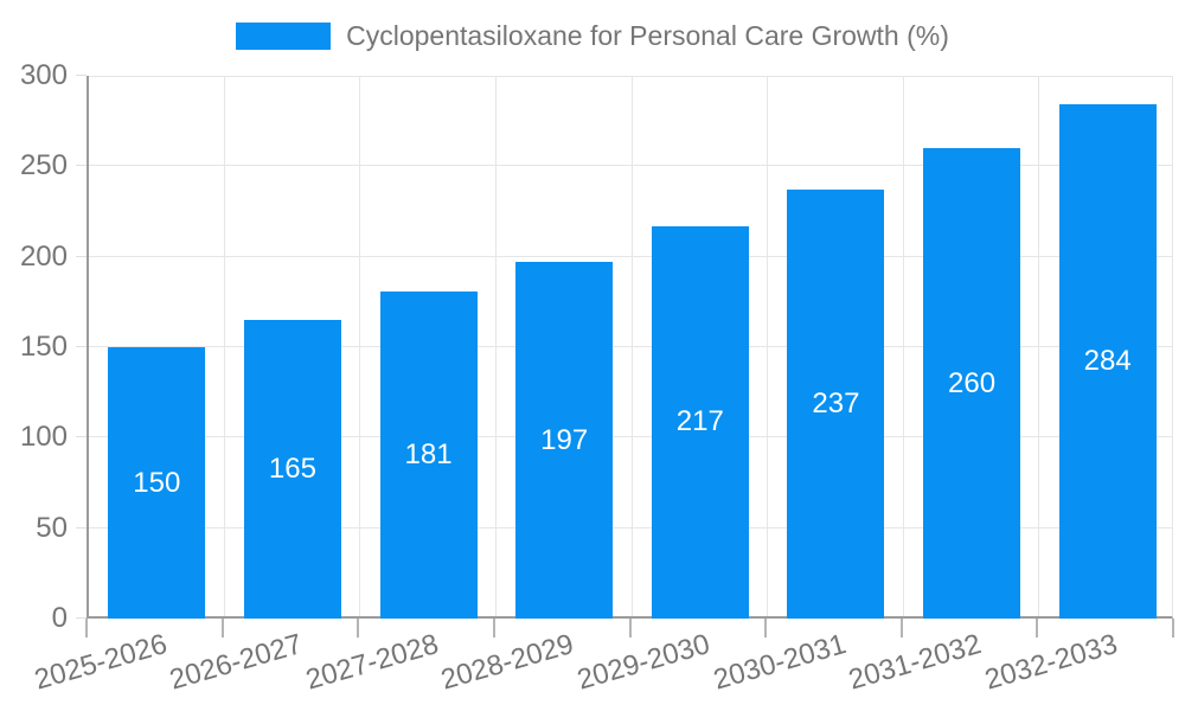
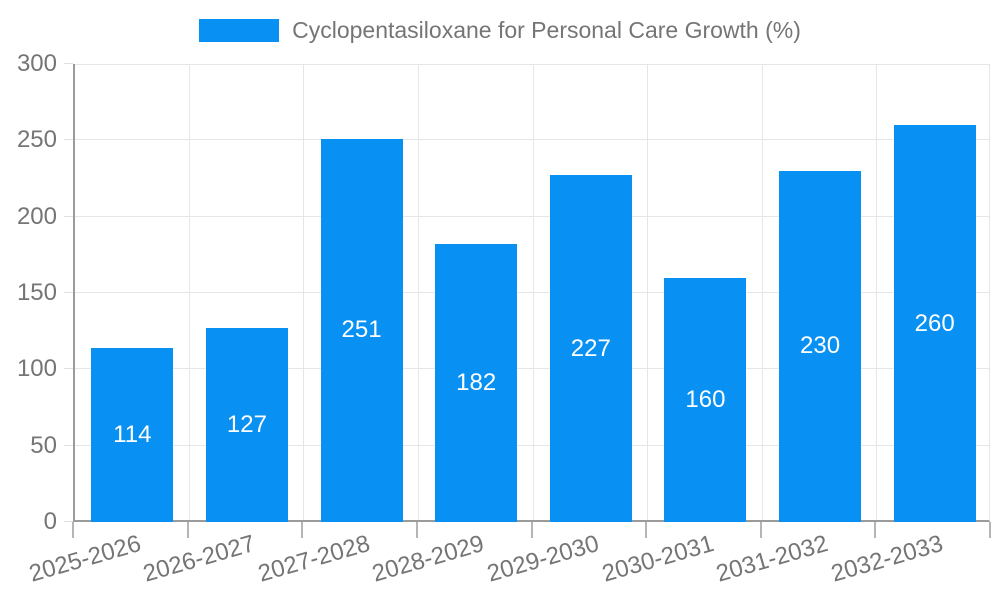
2025-2026: 150 -> 114
2026-2027: 165 -> 127
2027-2028: 181 -> 251
2028-2029: 197 -> 182
2029-2030: 217 -> 227
2030-2031: 237 -> 160
2031-2032: 260 -> 230
2032-2033: 284 -> 260
